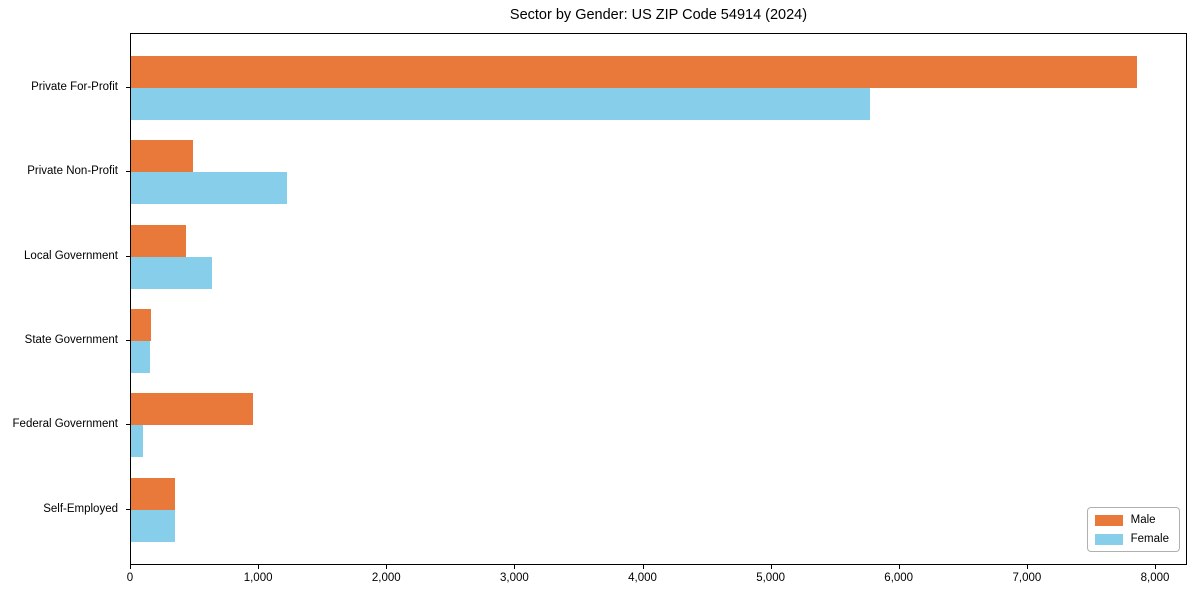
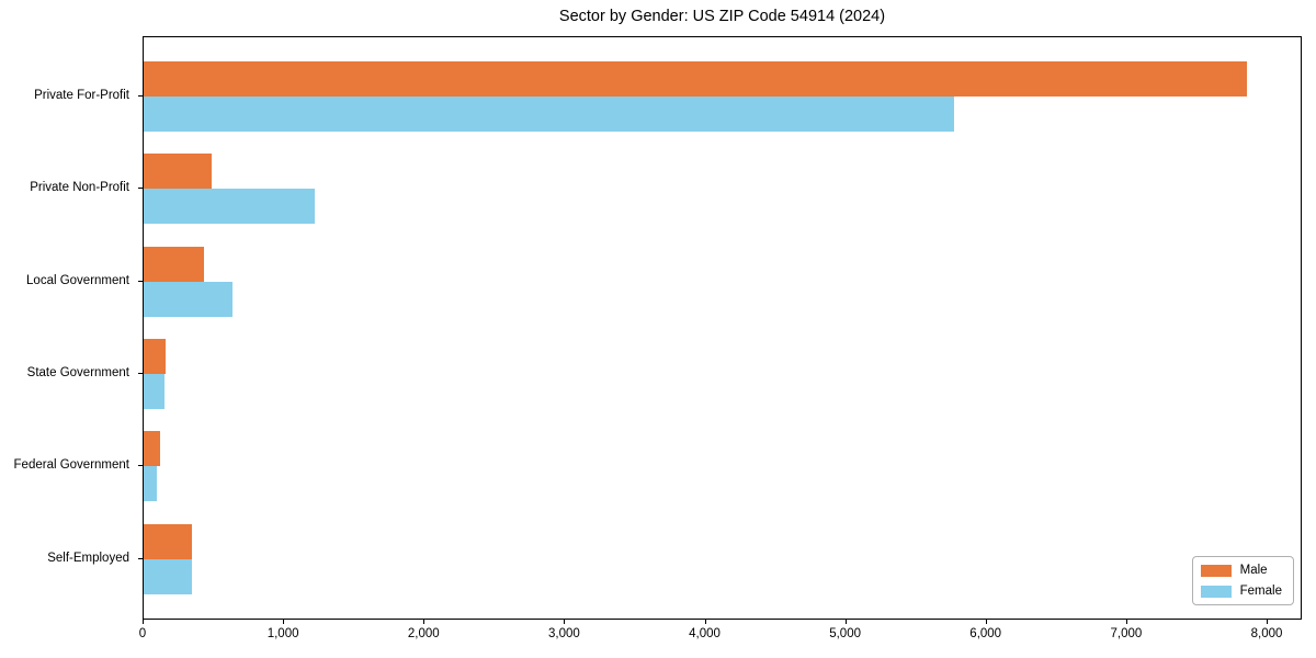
Male/Federal Government: 950 -> 120
